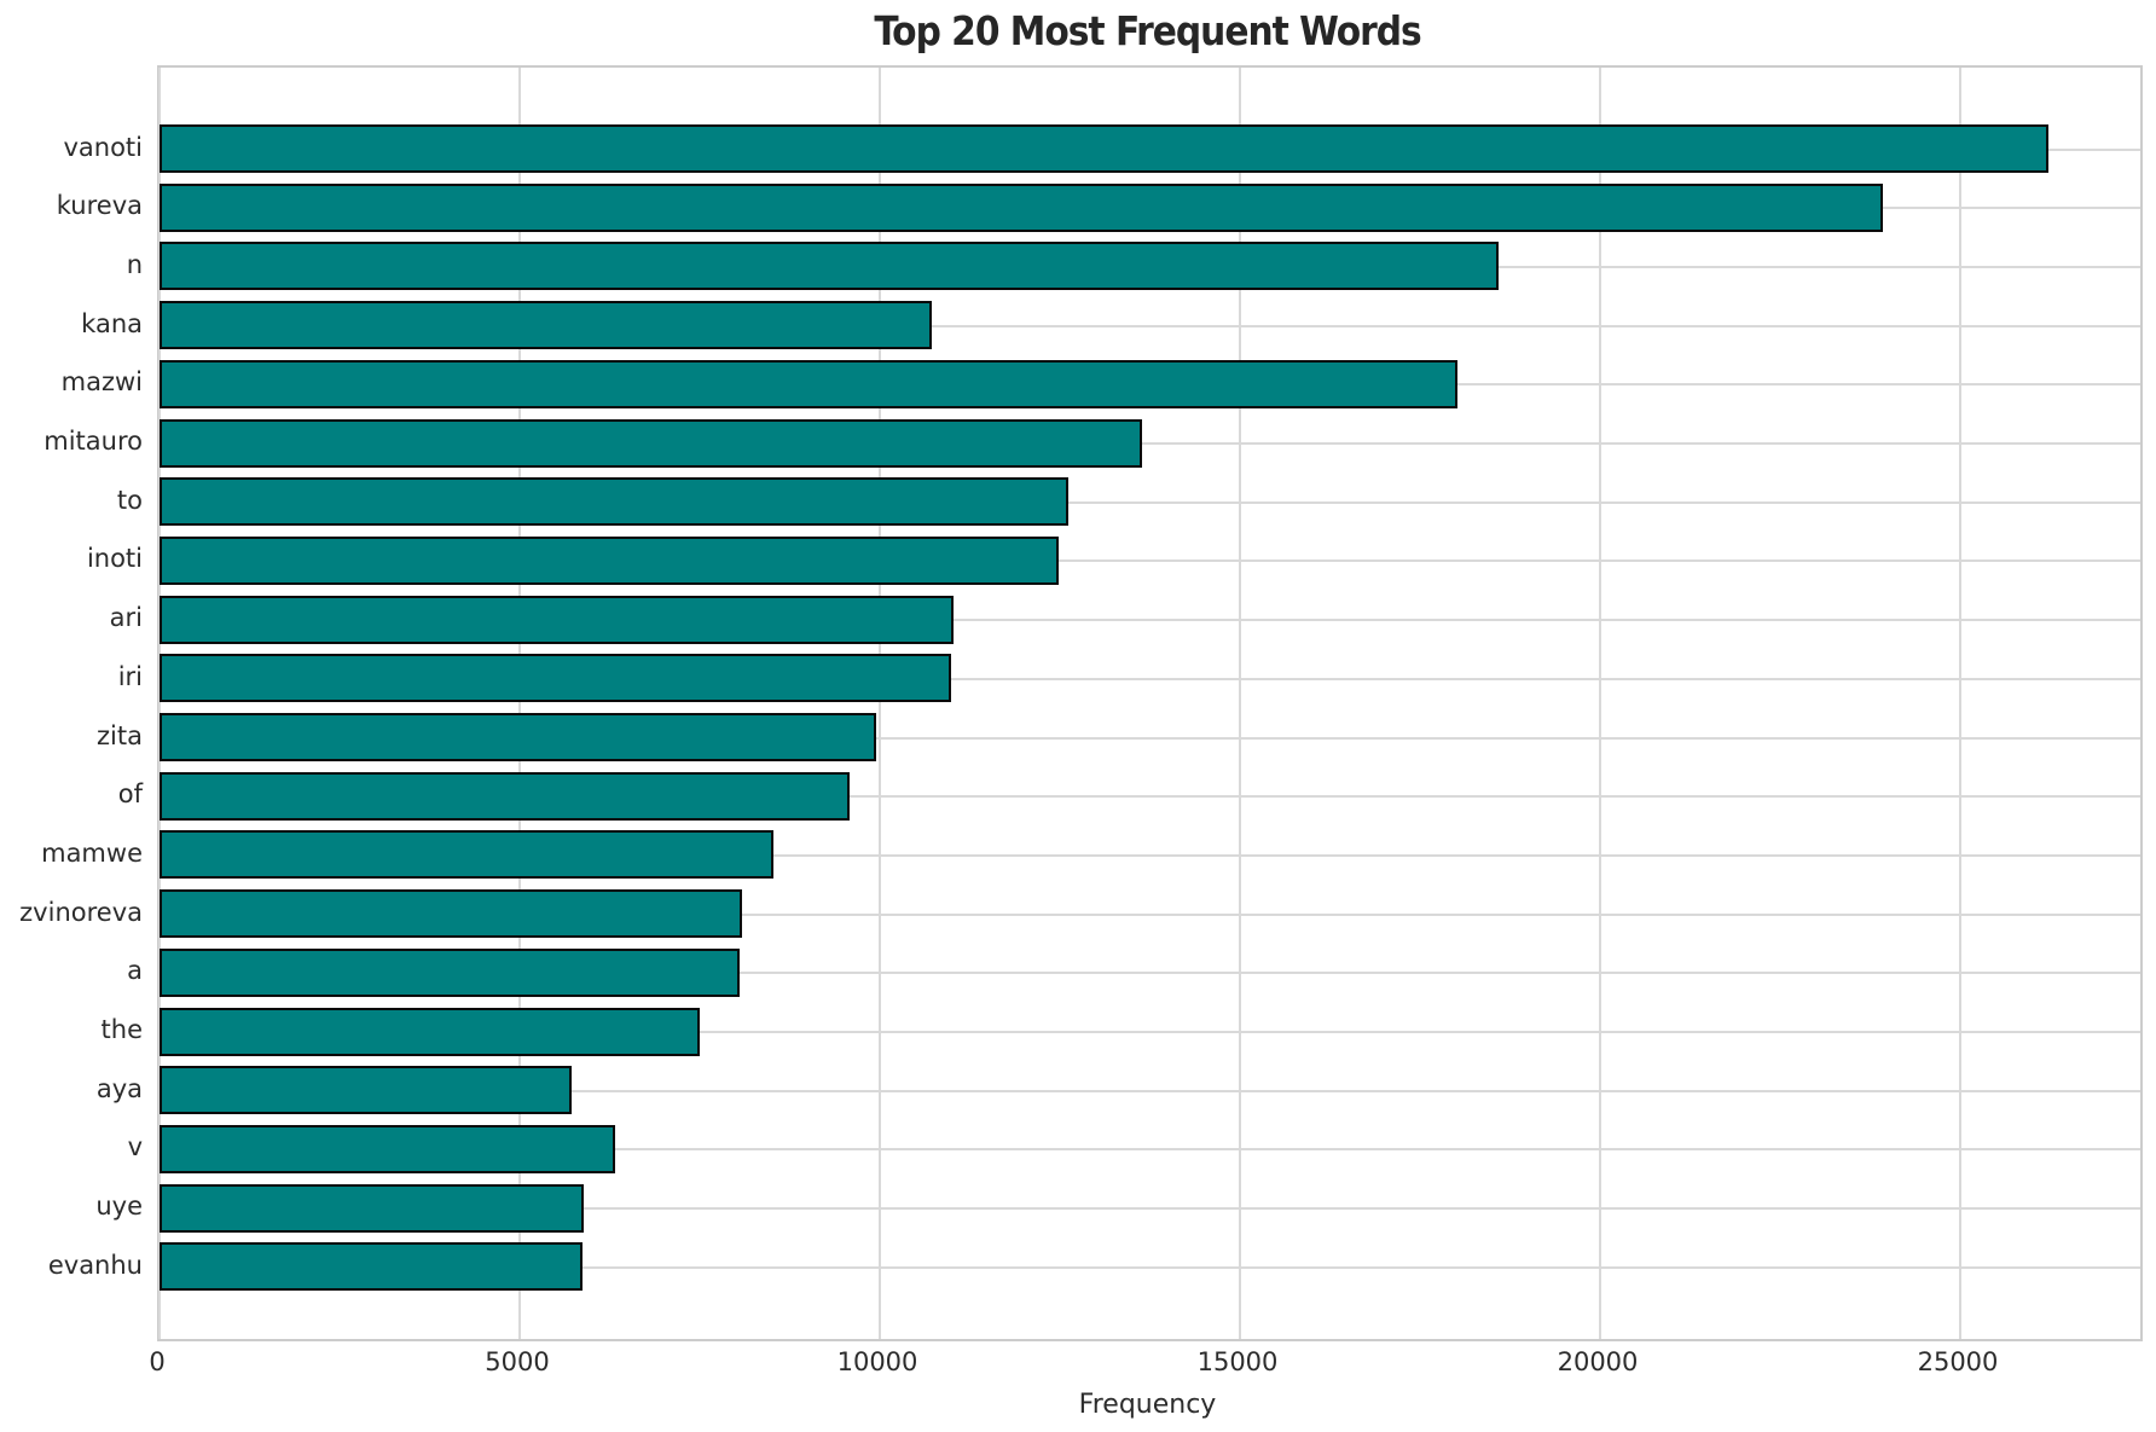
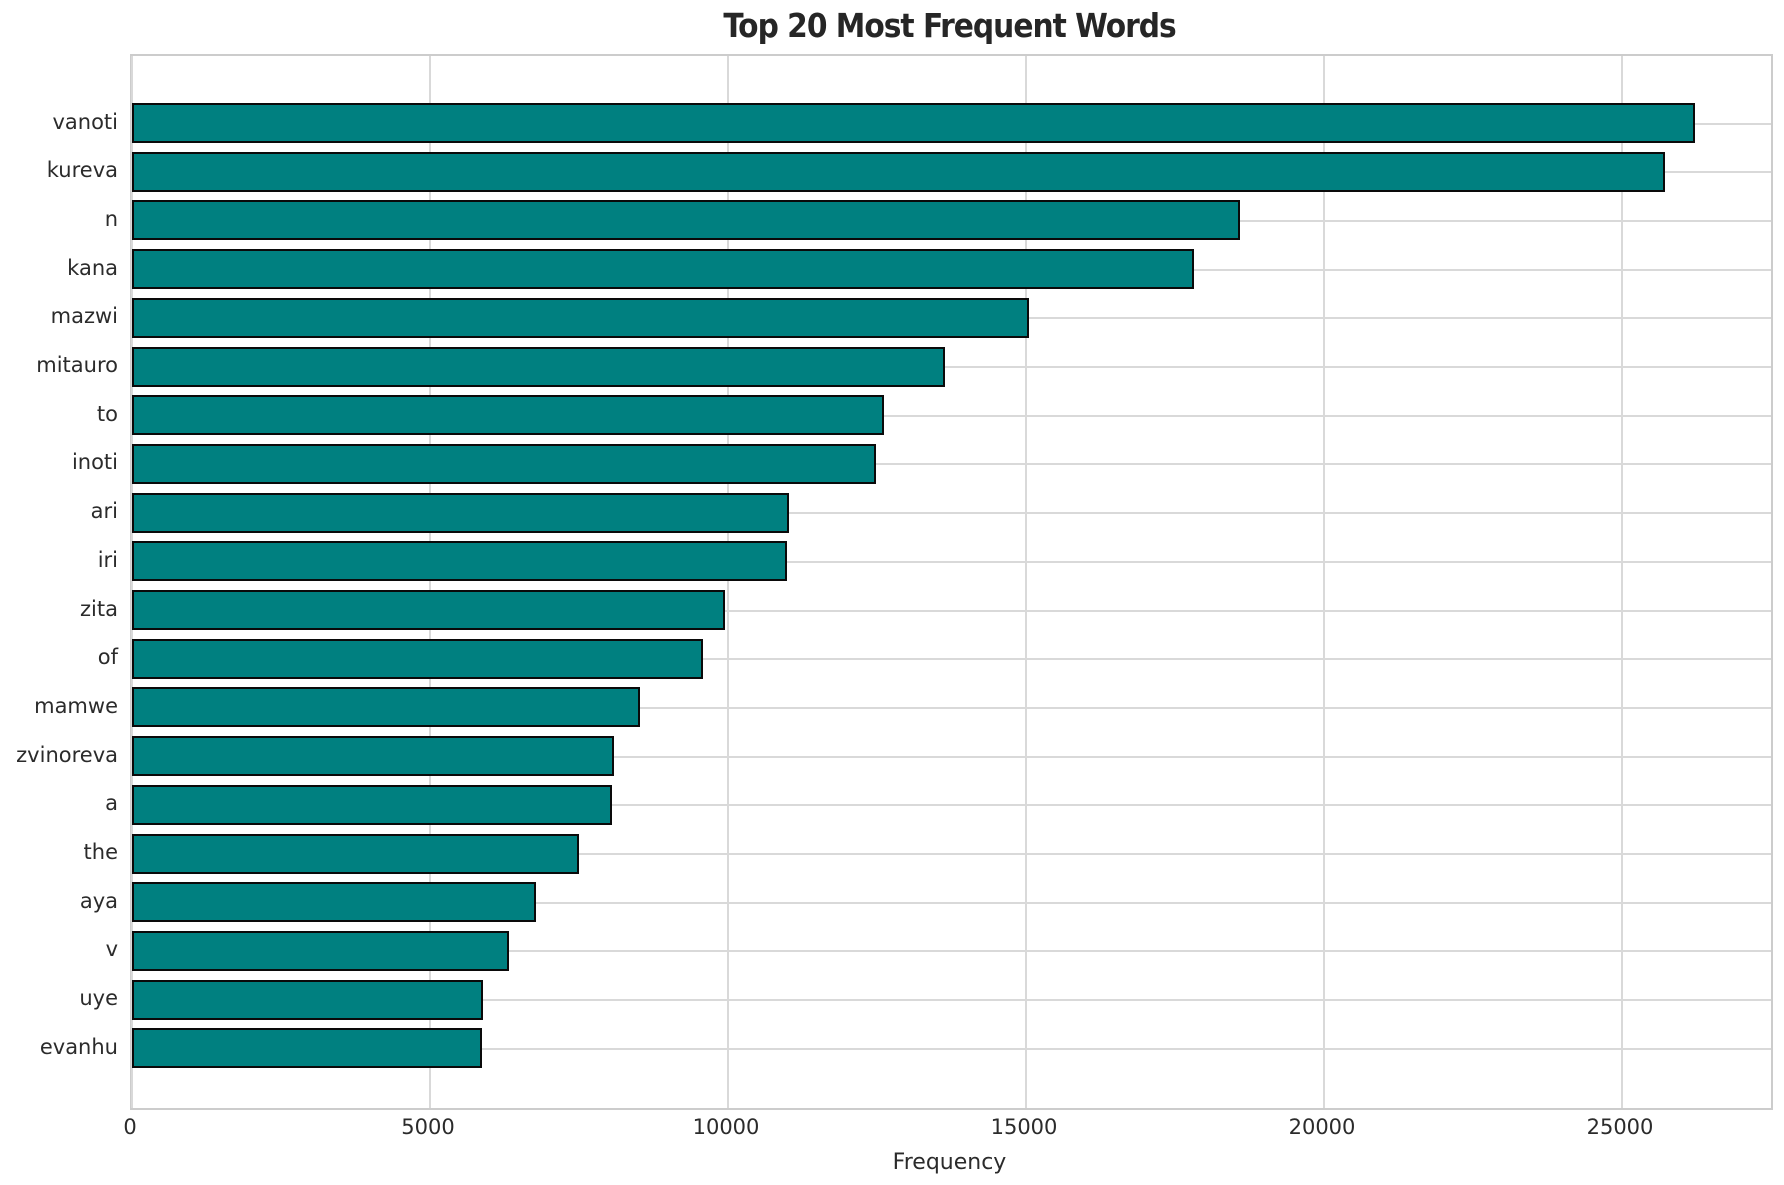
kureva: 23900 -> 25700
kana: 10700 -> 17800
mazwi: 18000 -> 15000
aya: 5700 -> 6800
